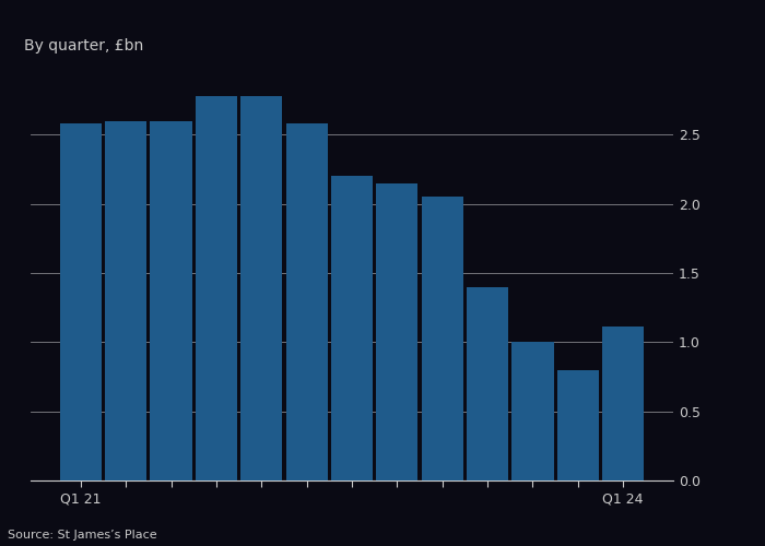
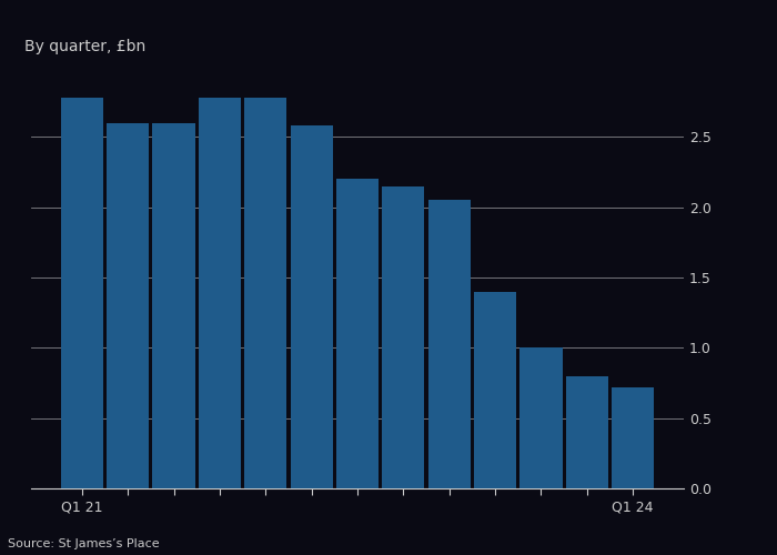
Q1 21: 2.58 -> 2.78
Q1 24: 1.11 -> 0.72
